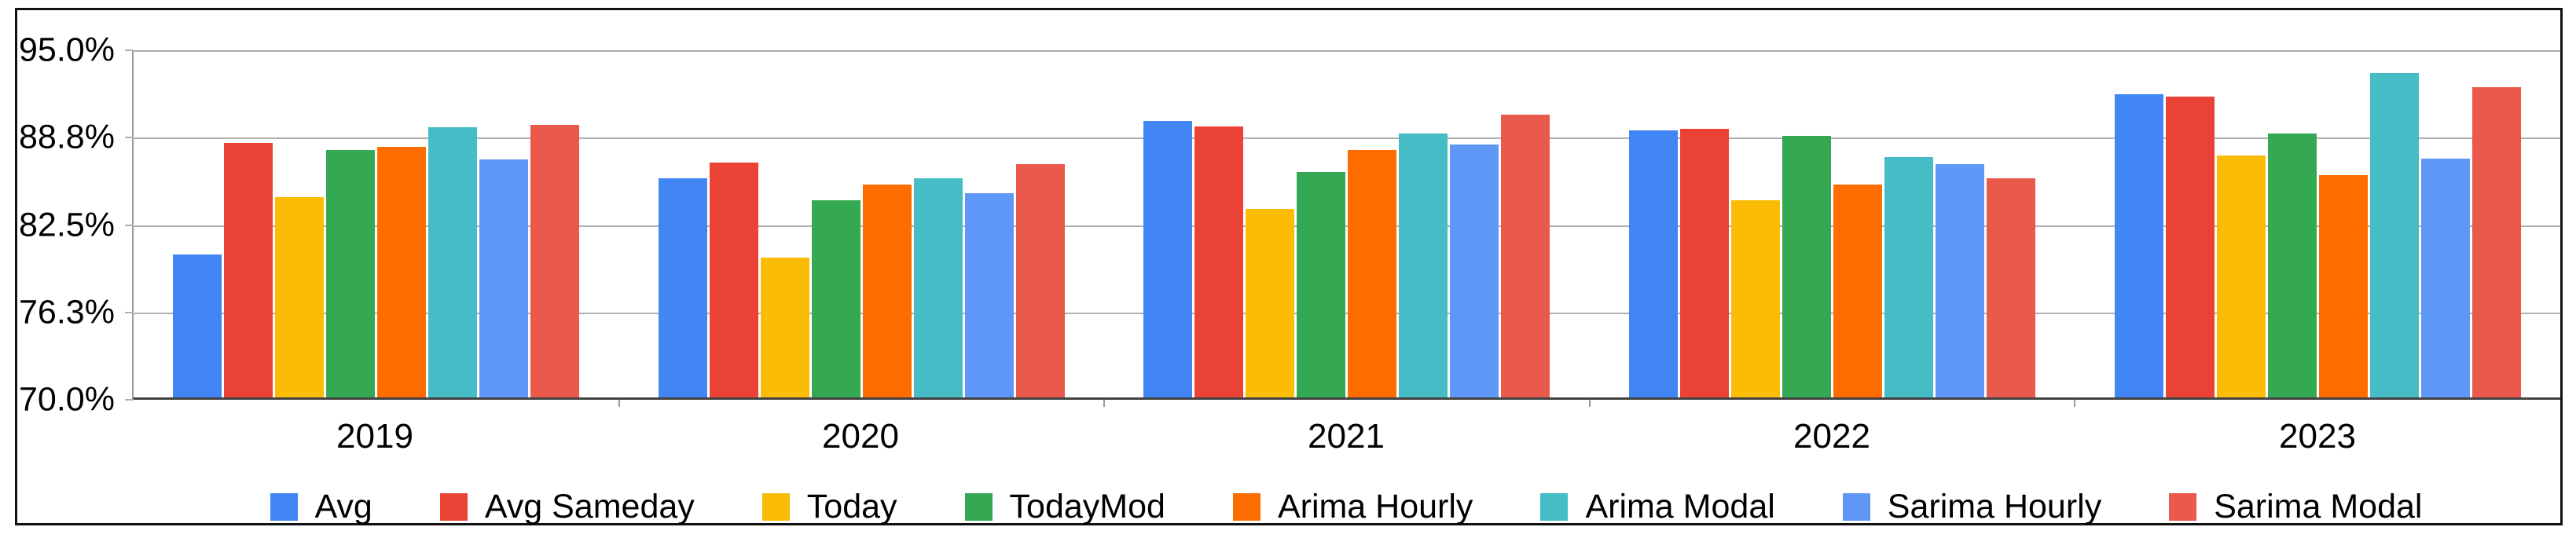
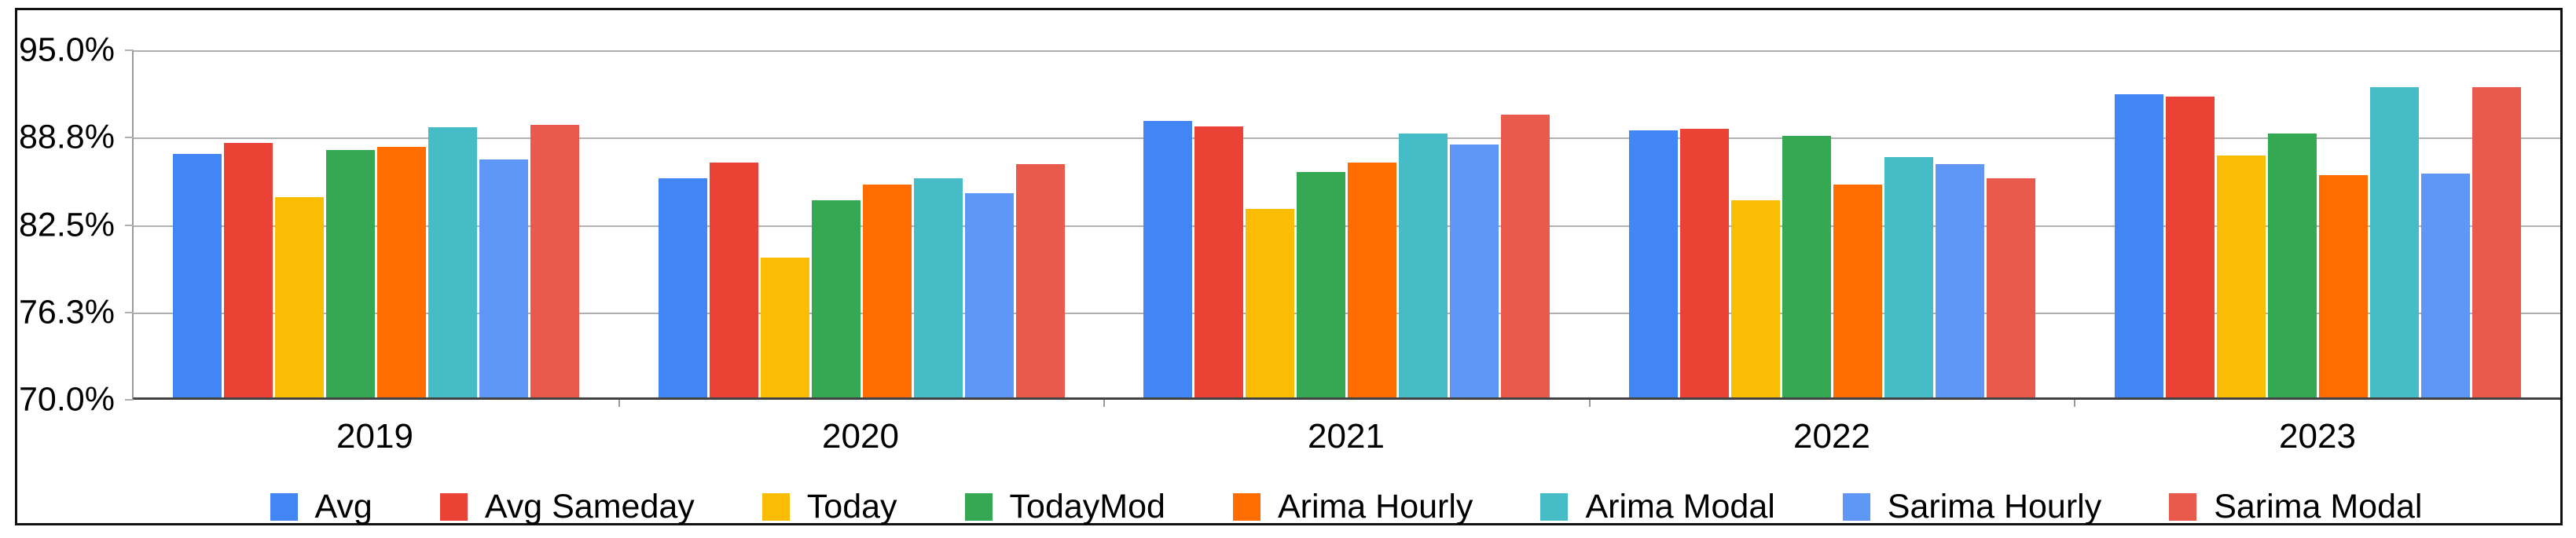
Avg/2019: 80.2% -> 87.4%
Arima Hourly/2021: 87.7% -> 86.8%
Arima Modal/2023: 93.2% -> 92.2%
Sarima Hourly/2023: 87.1% -> 86.0%
